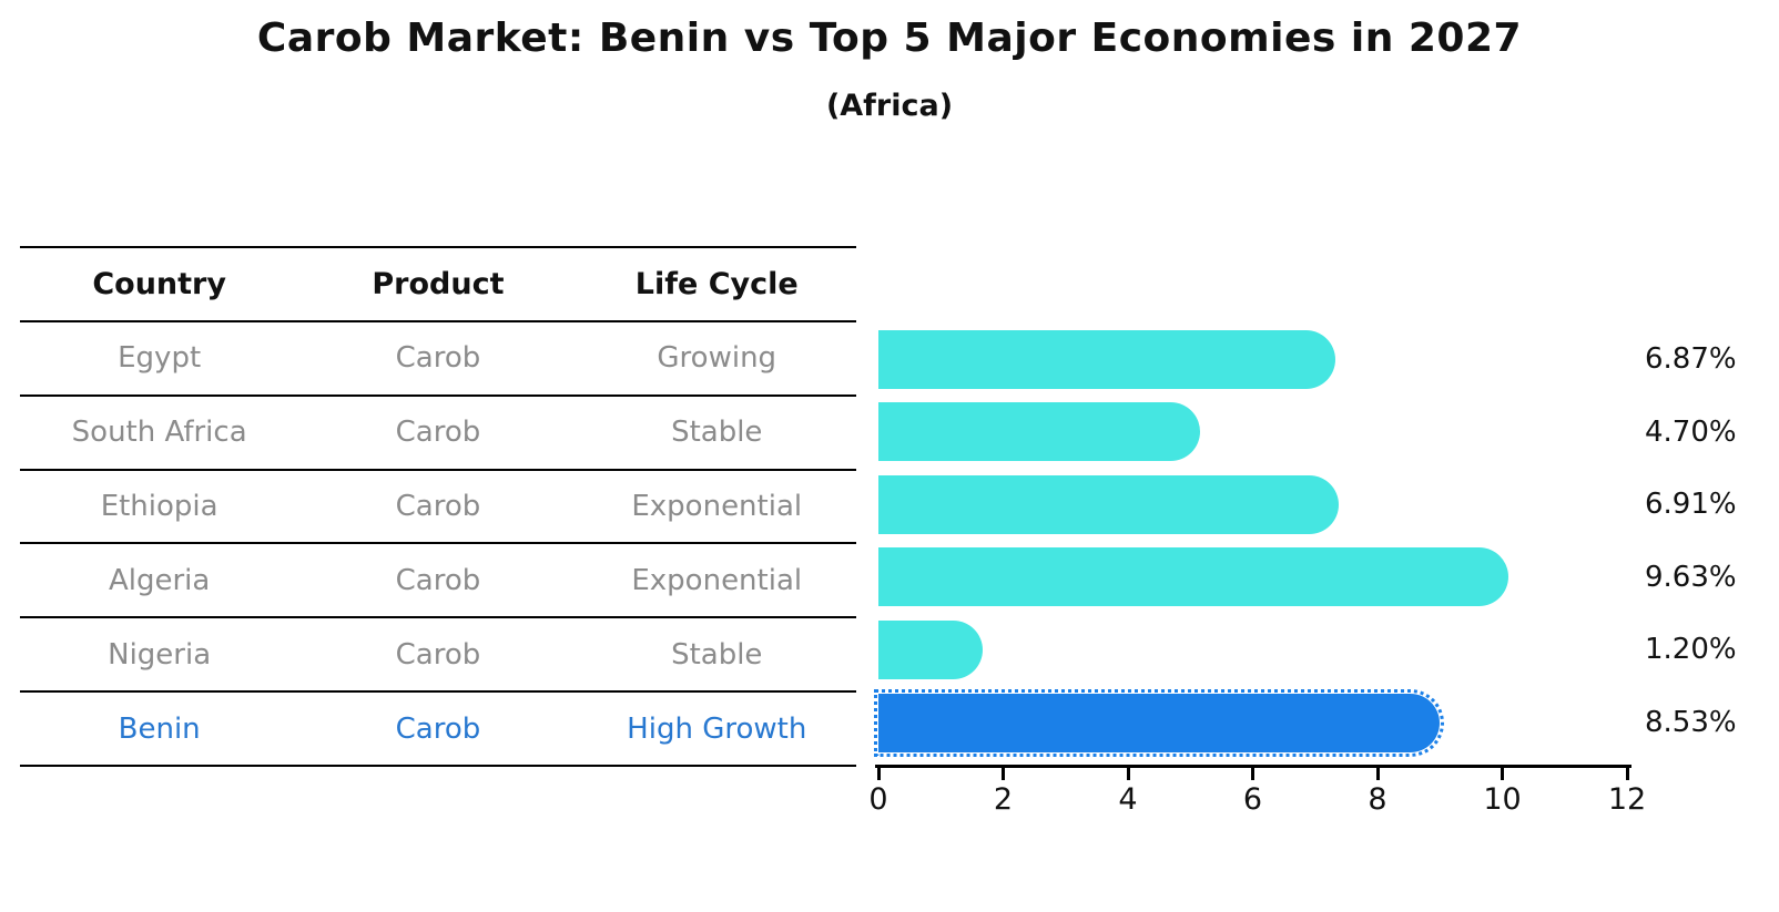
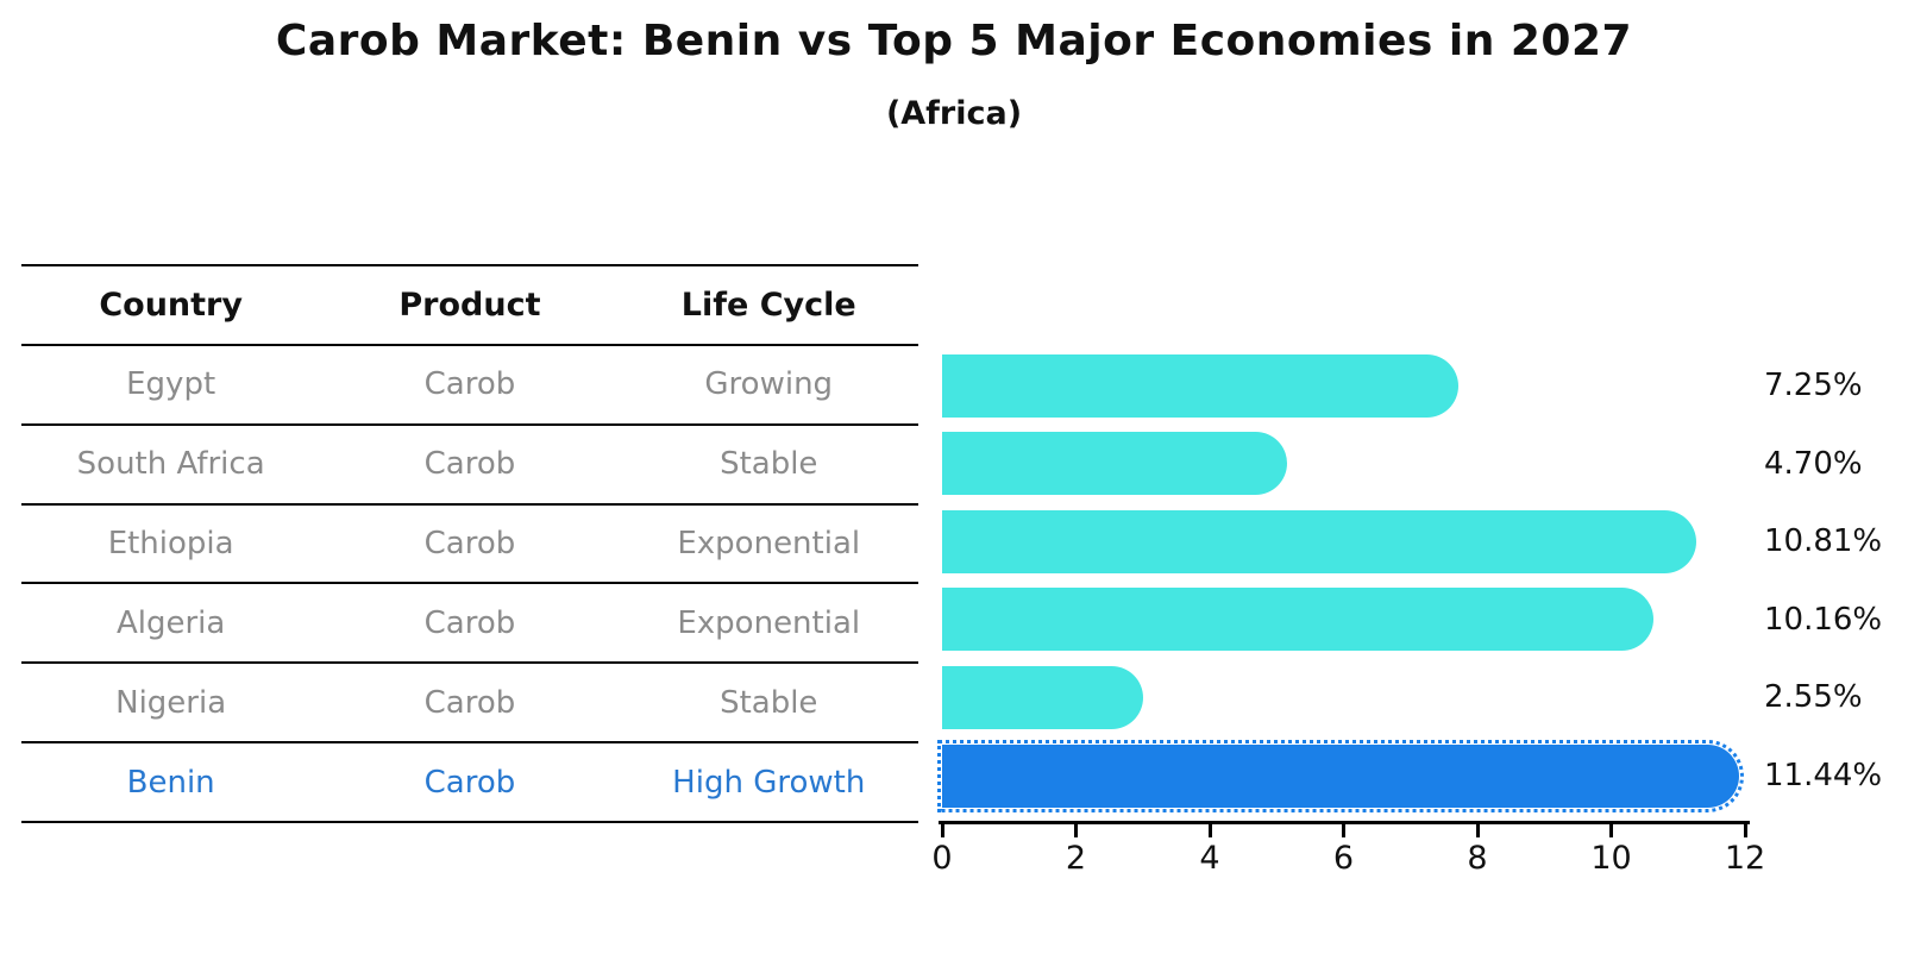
Egypt: 6.87% -> 7.25%
Ethiopia: 6.91% -> 10.81%
Algeria: 9.63% -> 10.16%
Nigeria: 1.20% -> 2.55%
Benin: 8.53% -> 11.44%
